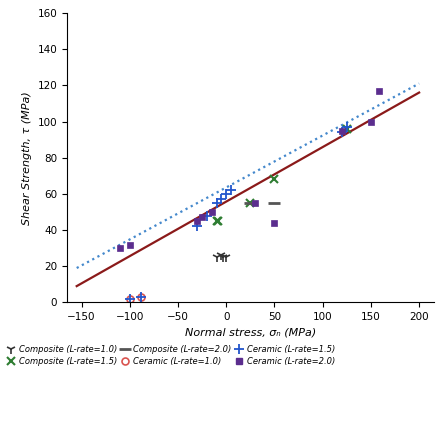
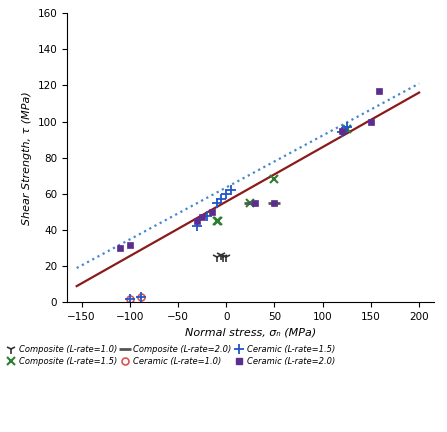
Ceramic (L-rate=2.0)/50: 44 -> 55
